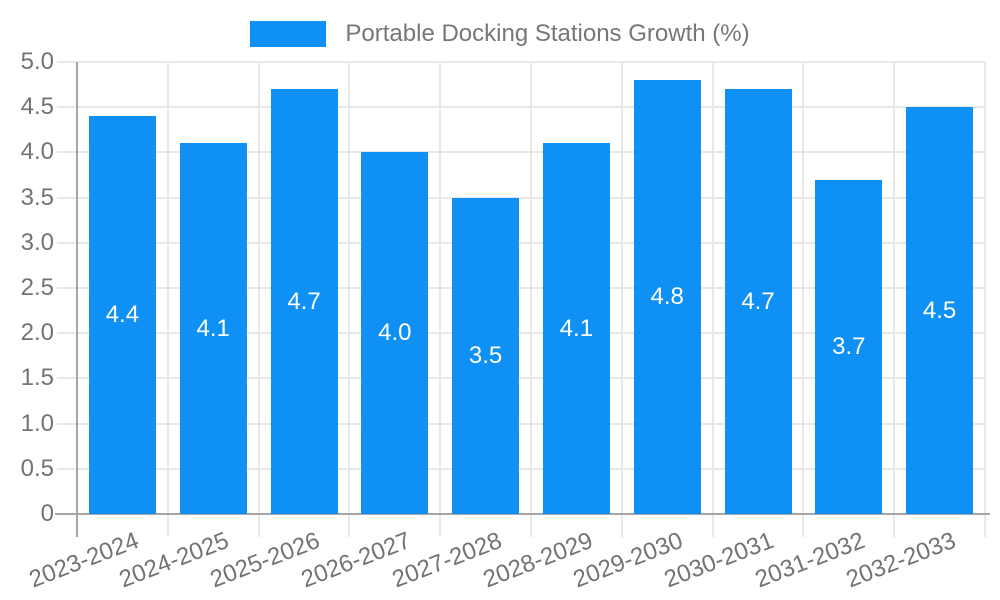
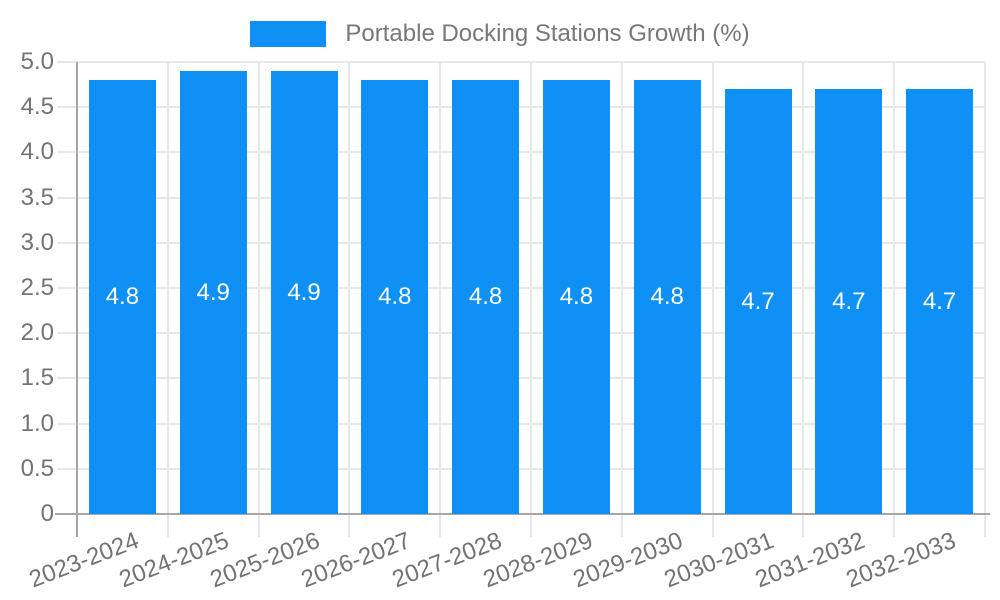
2023-2024: 4.4 -> 4.8
2024-2025: 4.1 -> 4.9
2025-2026: 4.7 -> 4.9
2026-2027: 4.0 -> 4.8
2027-2028: 3.5 -> 4.8
2028-2029: 4.1 -> 4.8
2031-2032: 3.7 -> 4.7
2032-2033: 4.5 -> 4.7
